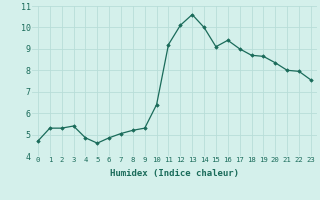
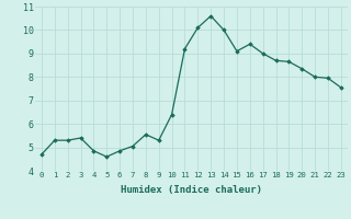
8: 5.20 -> 5.55
